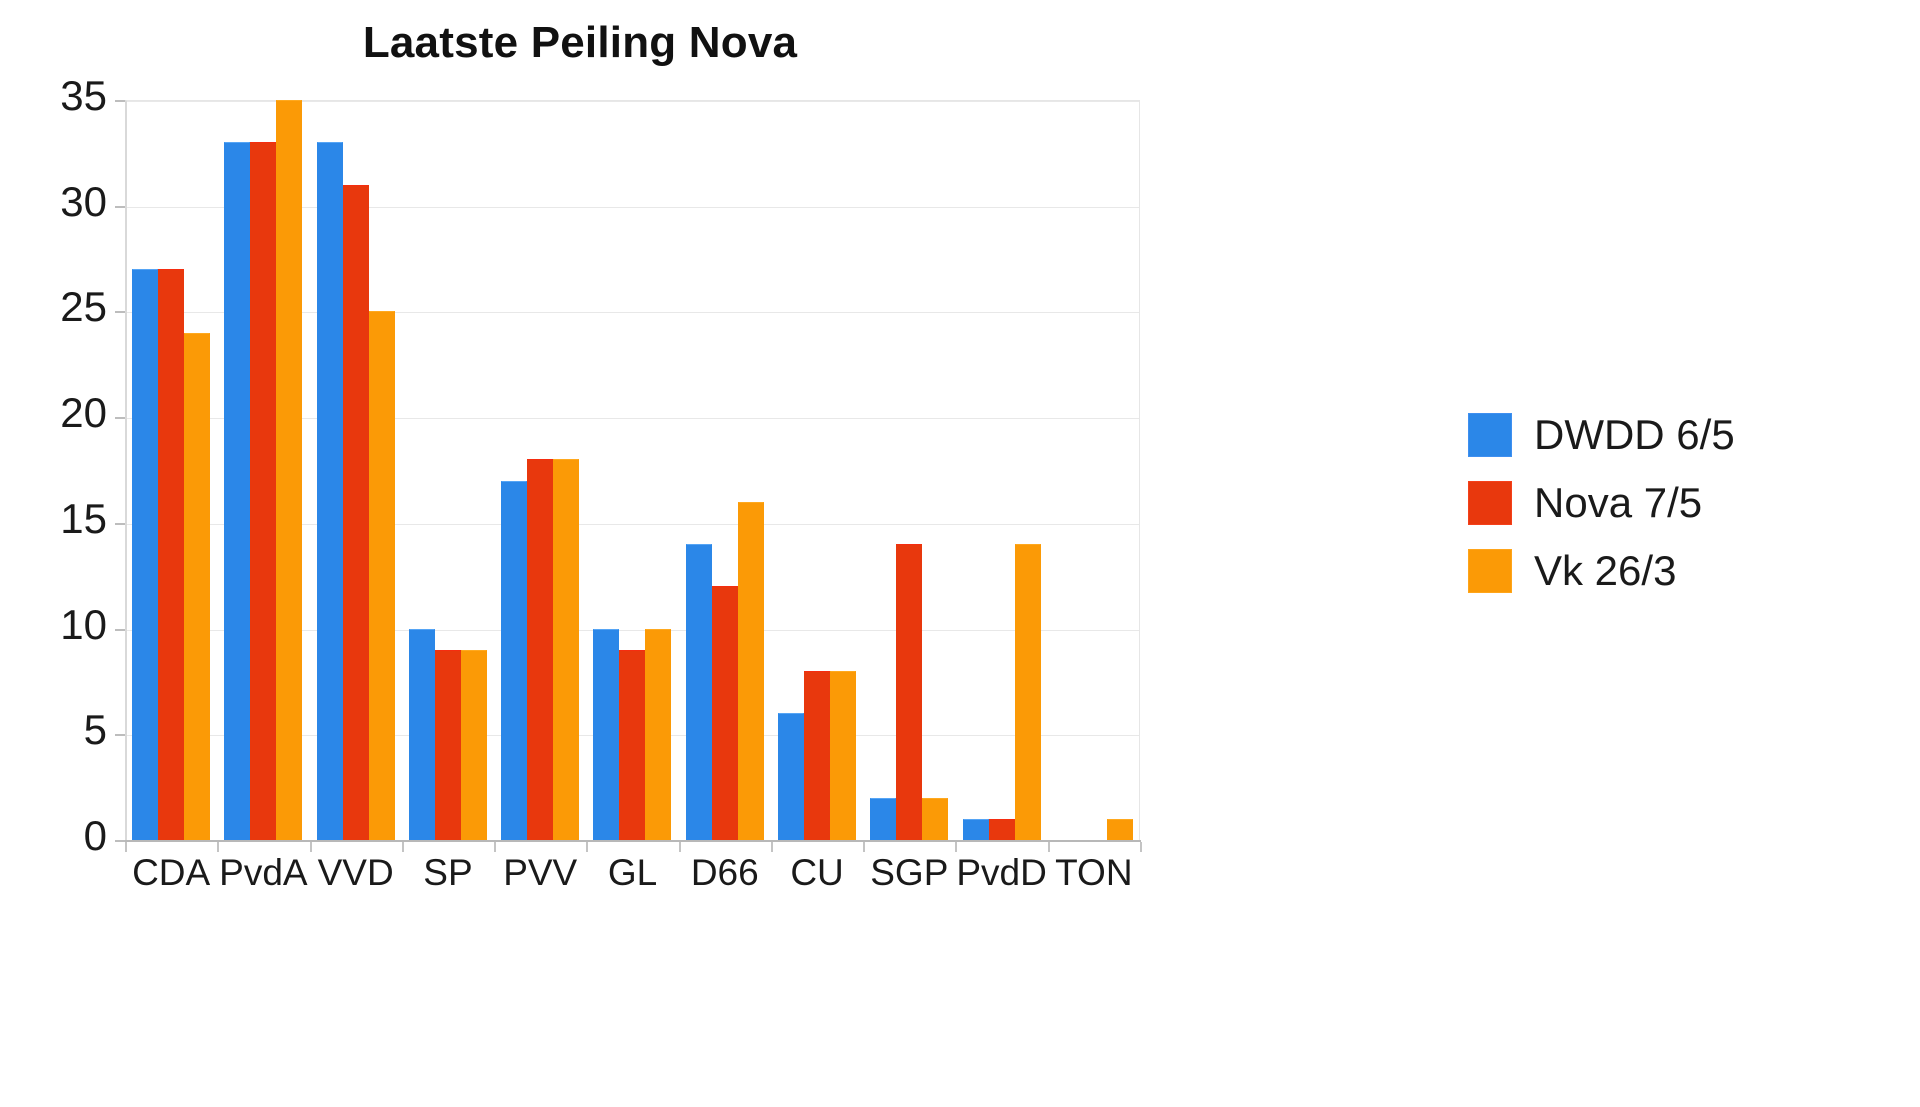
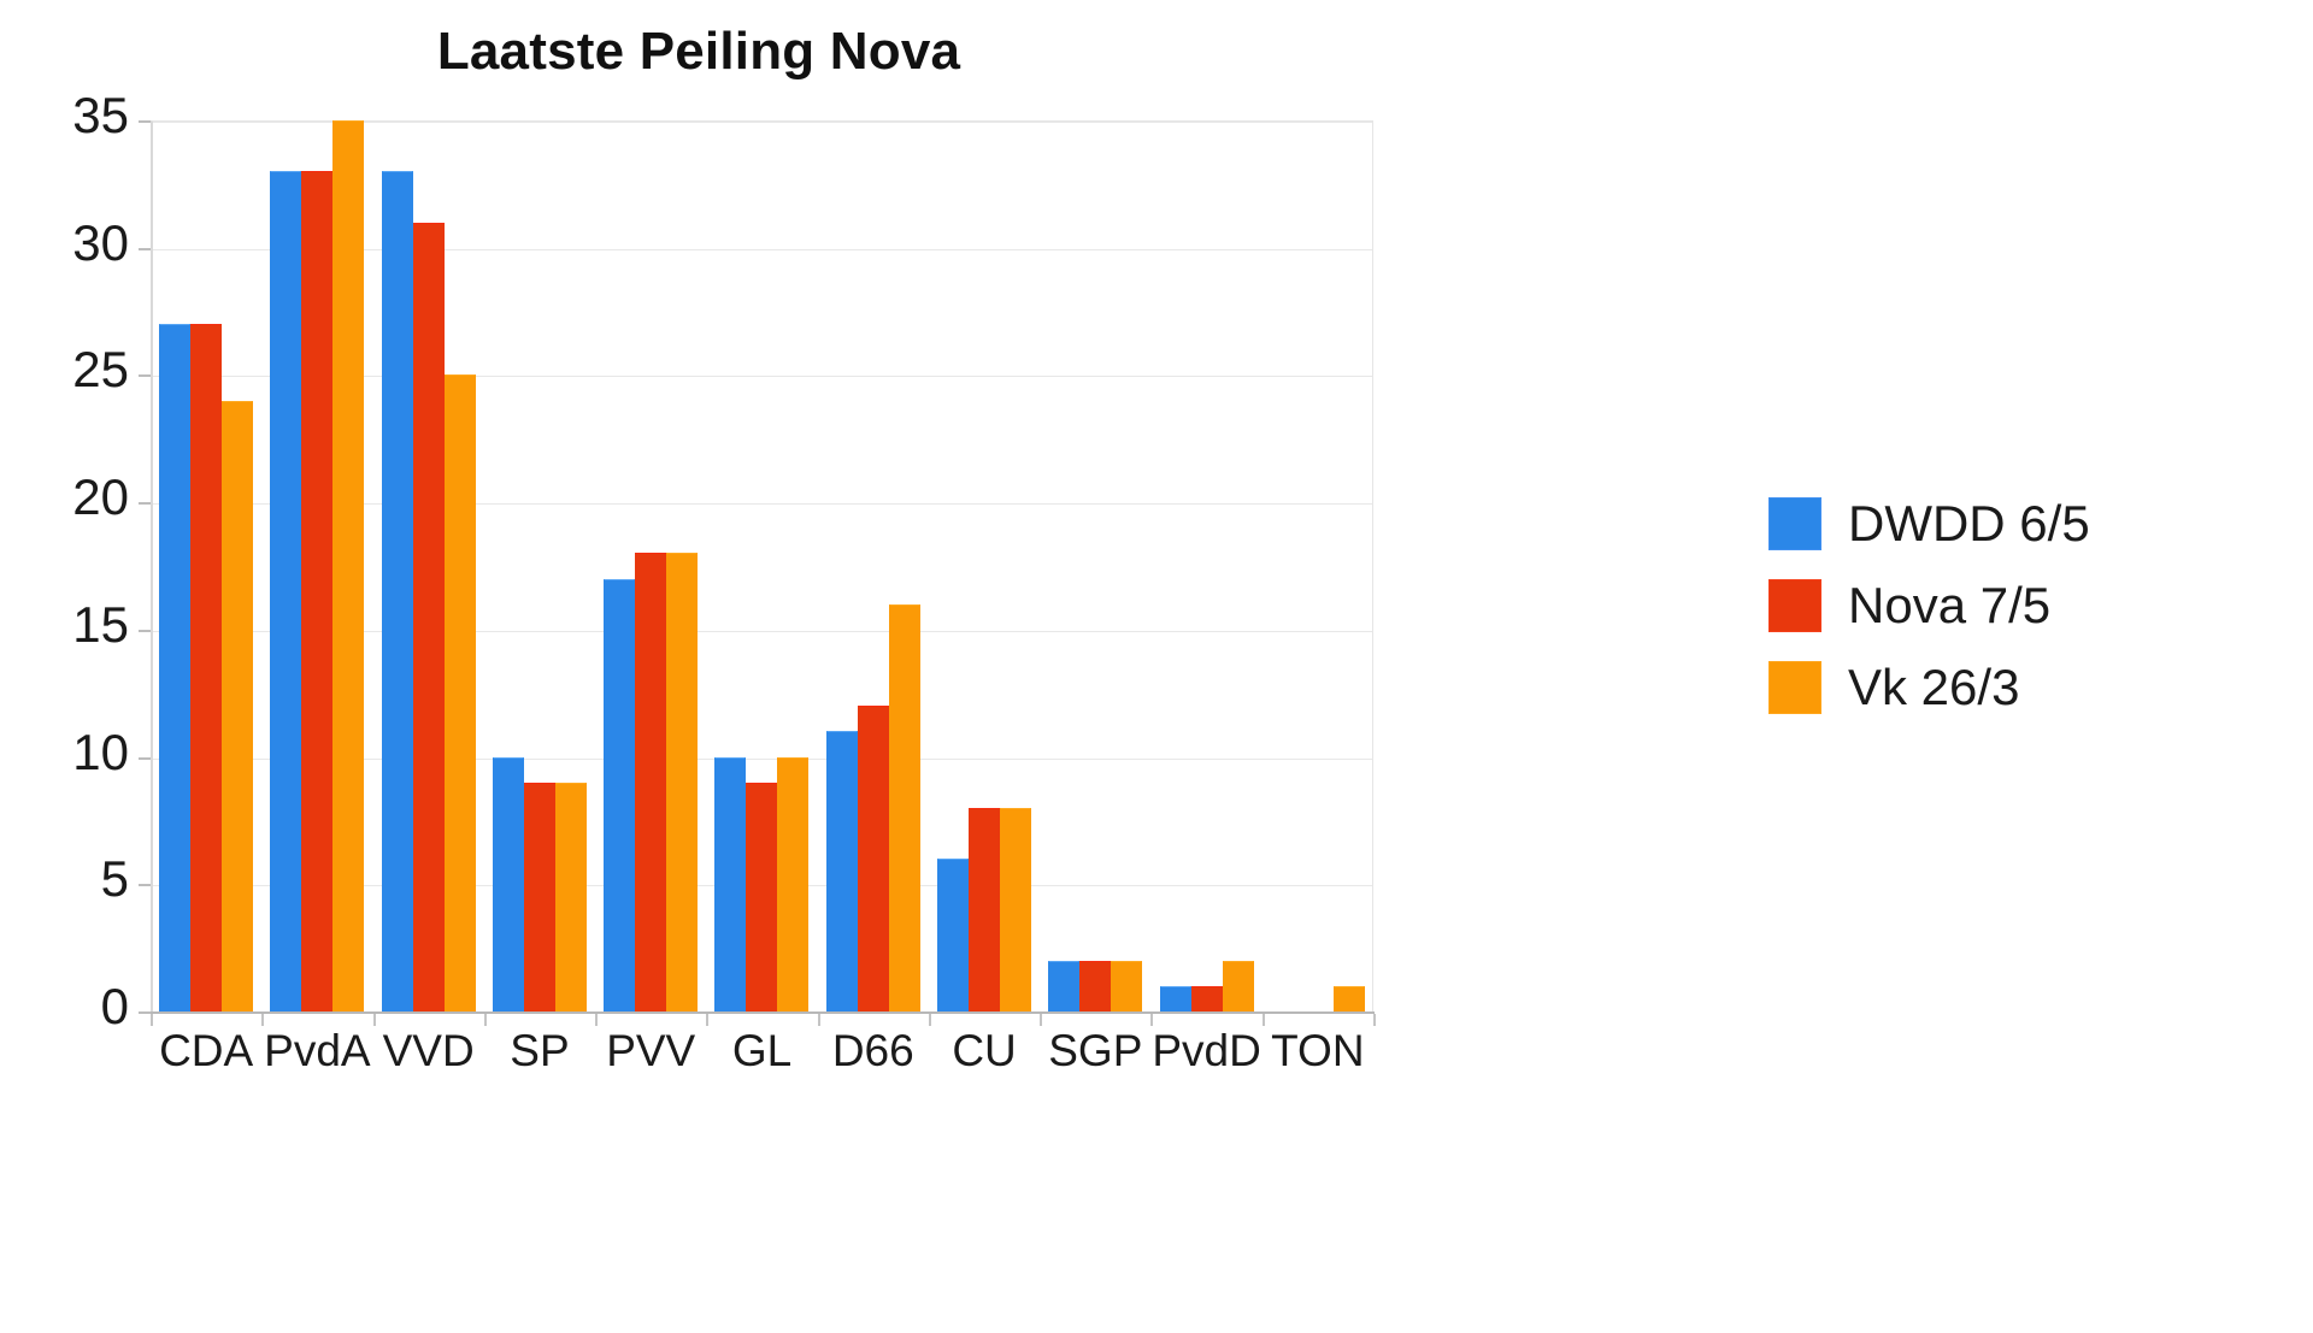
DWDD 6/5/D66: 14 -> 11
Nova 7/5/SGP: 14 -> 2
Vk 26/3/PvdD: 14 -> 2
